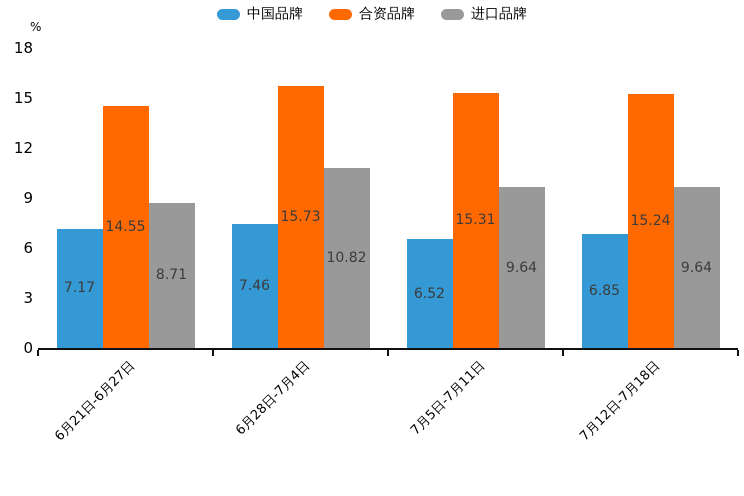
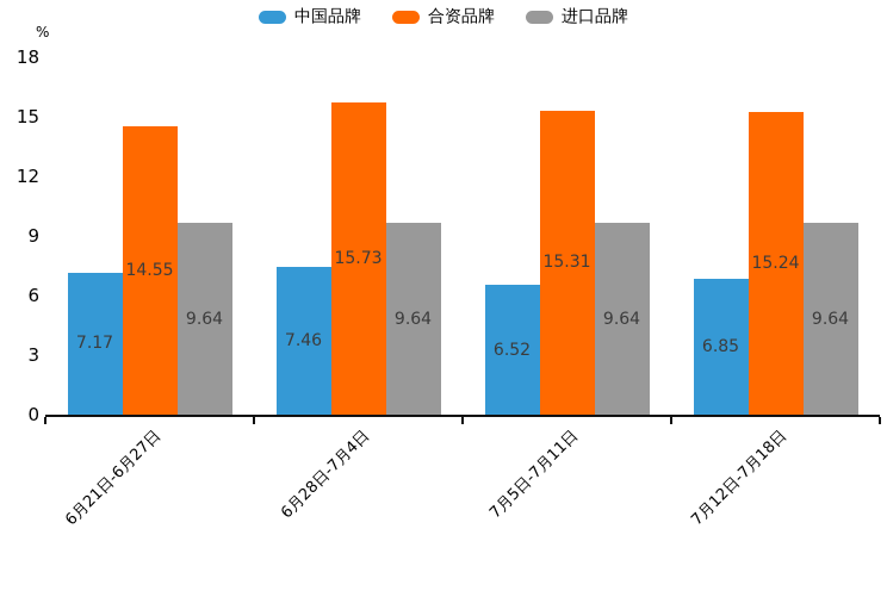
进口品牌/6月21日-6月27日: 8.71 -> 9.64
进口品牌/6月28日-7月4日: 10.82 -> 9.64
